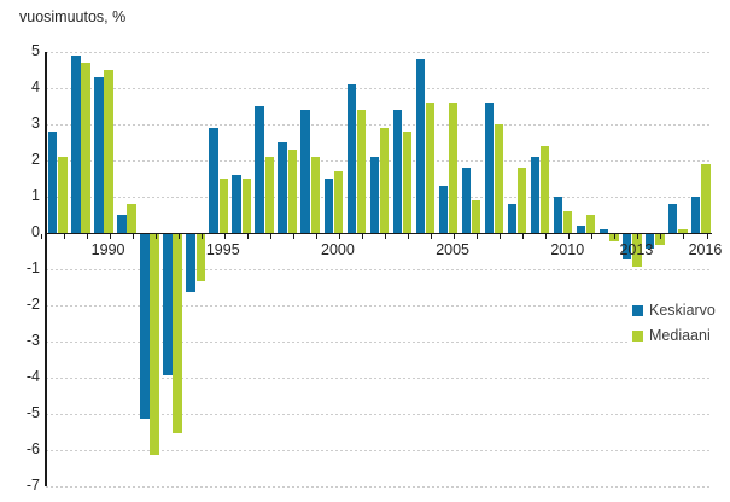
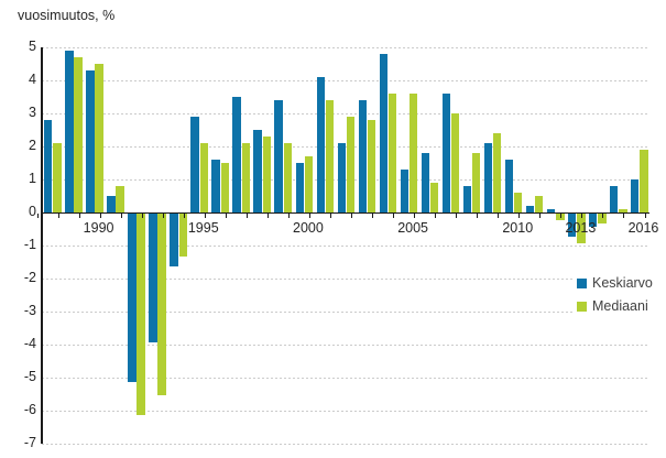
Mediaani/1995: 1.5 -> 2.1
Keskiarvo/2010: 1.0 -> 1.6
